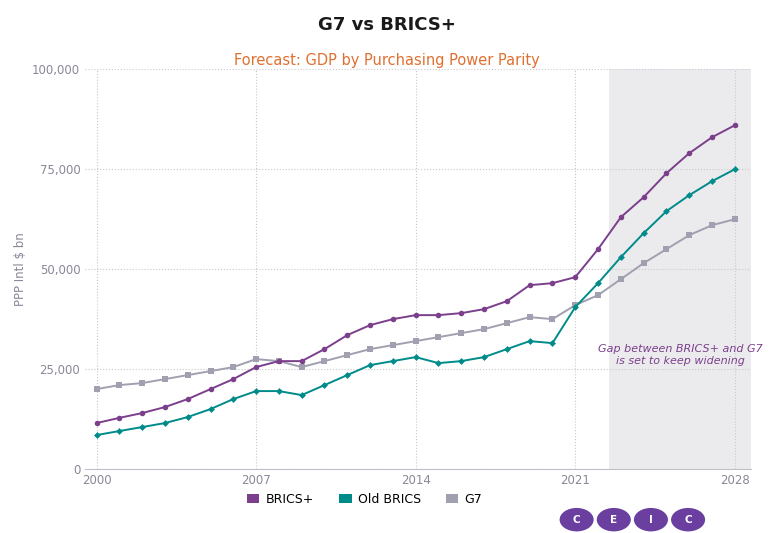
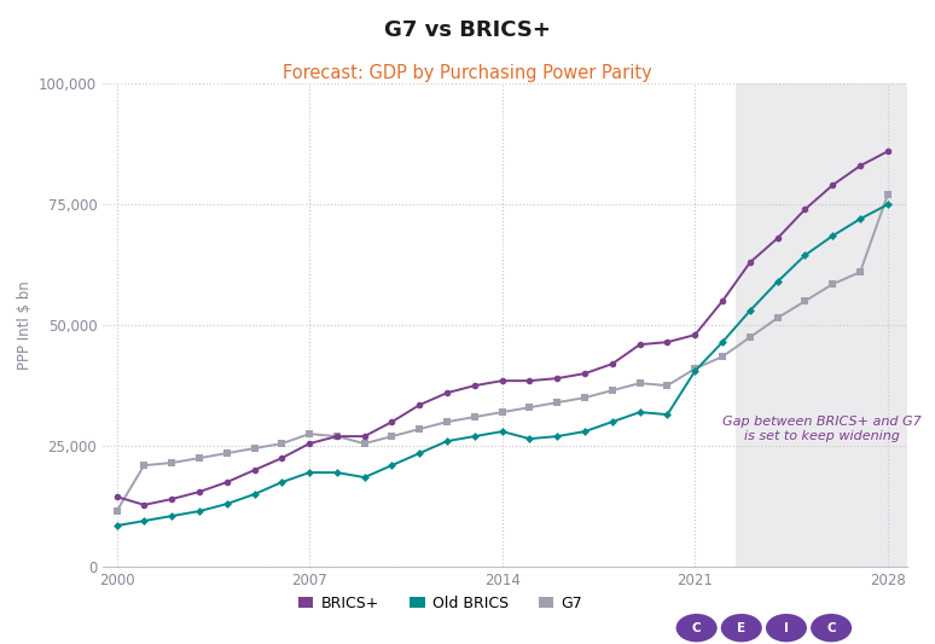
BRICS+/2000: 11,500 -> 14,500
G7/2000: 20,000 -> 11,500
G7/2028: 62,500 -> 77,000
